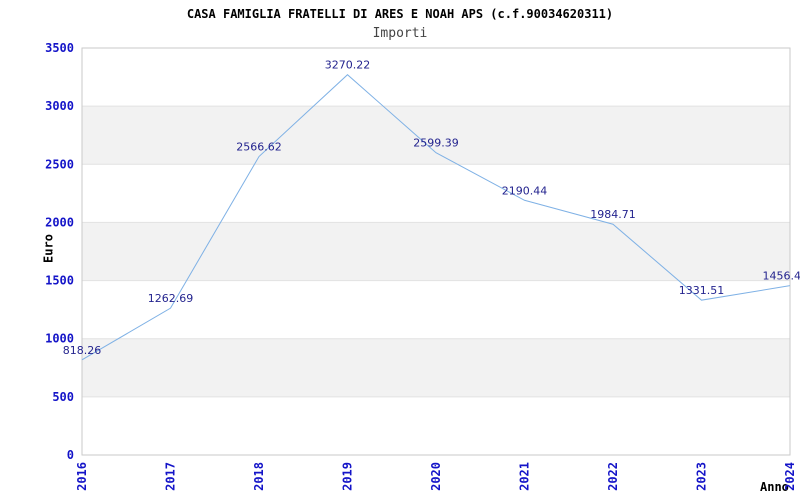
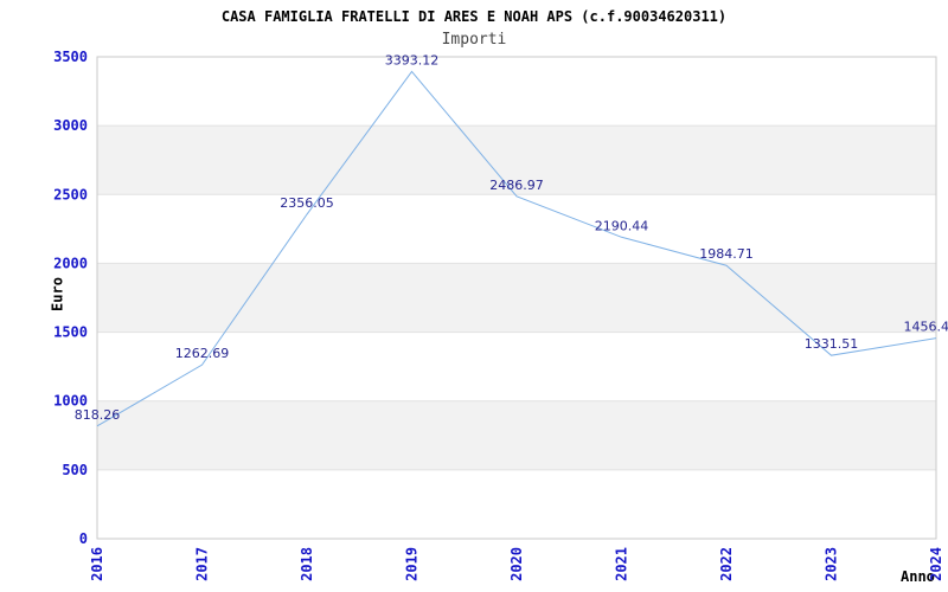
2018: 2566.62 -> 2356.05
2019: 3270.22 -> 3393.12
2020: 2599.39 -> 2486.97
